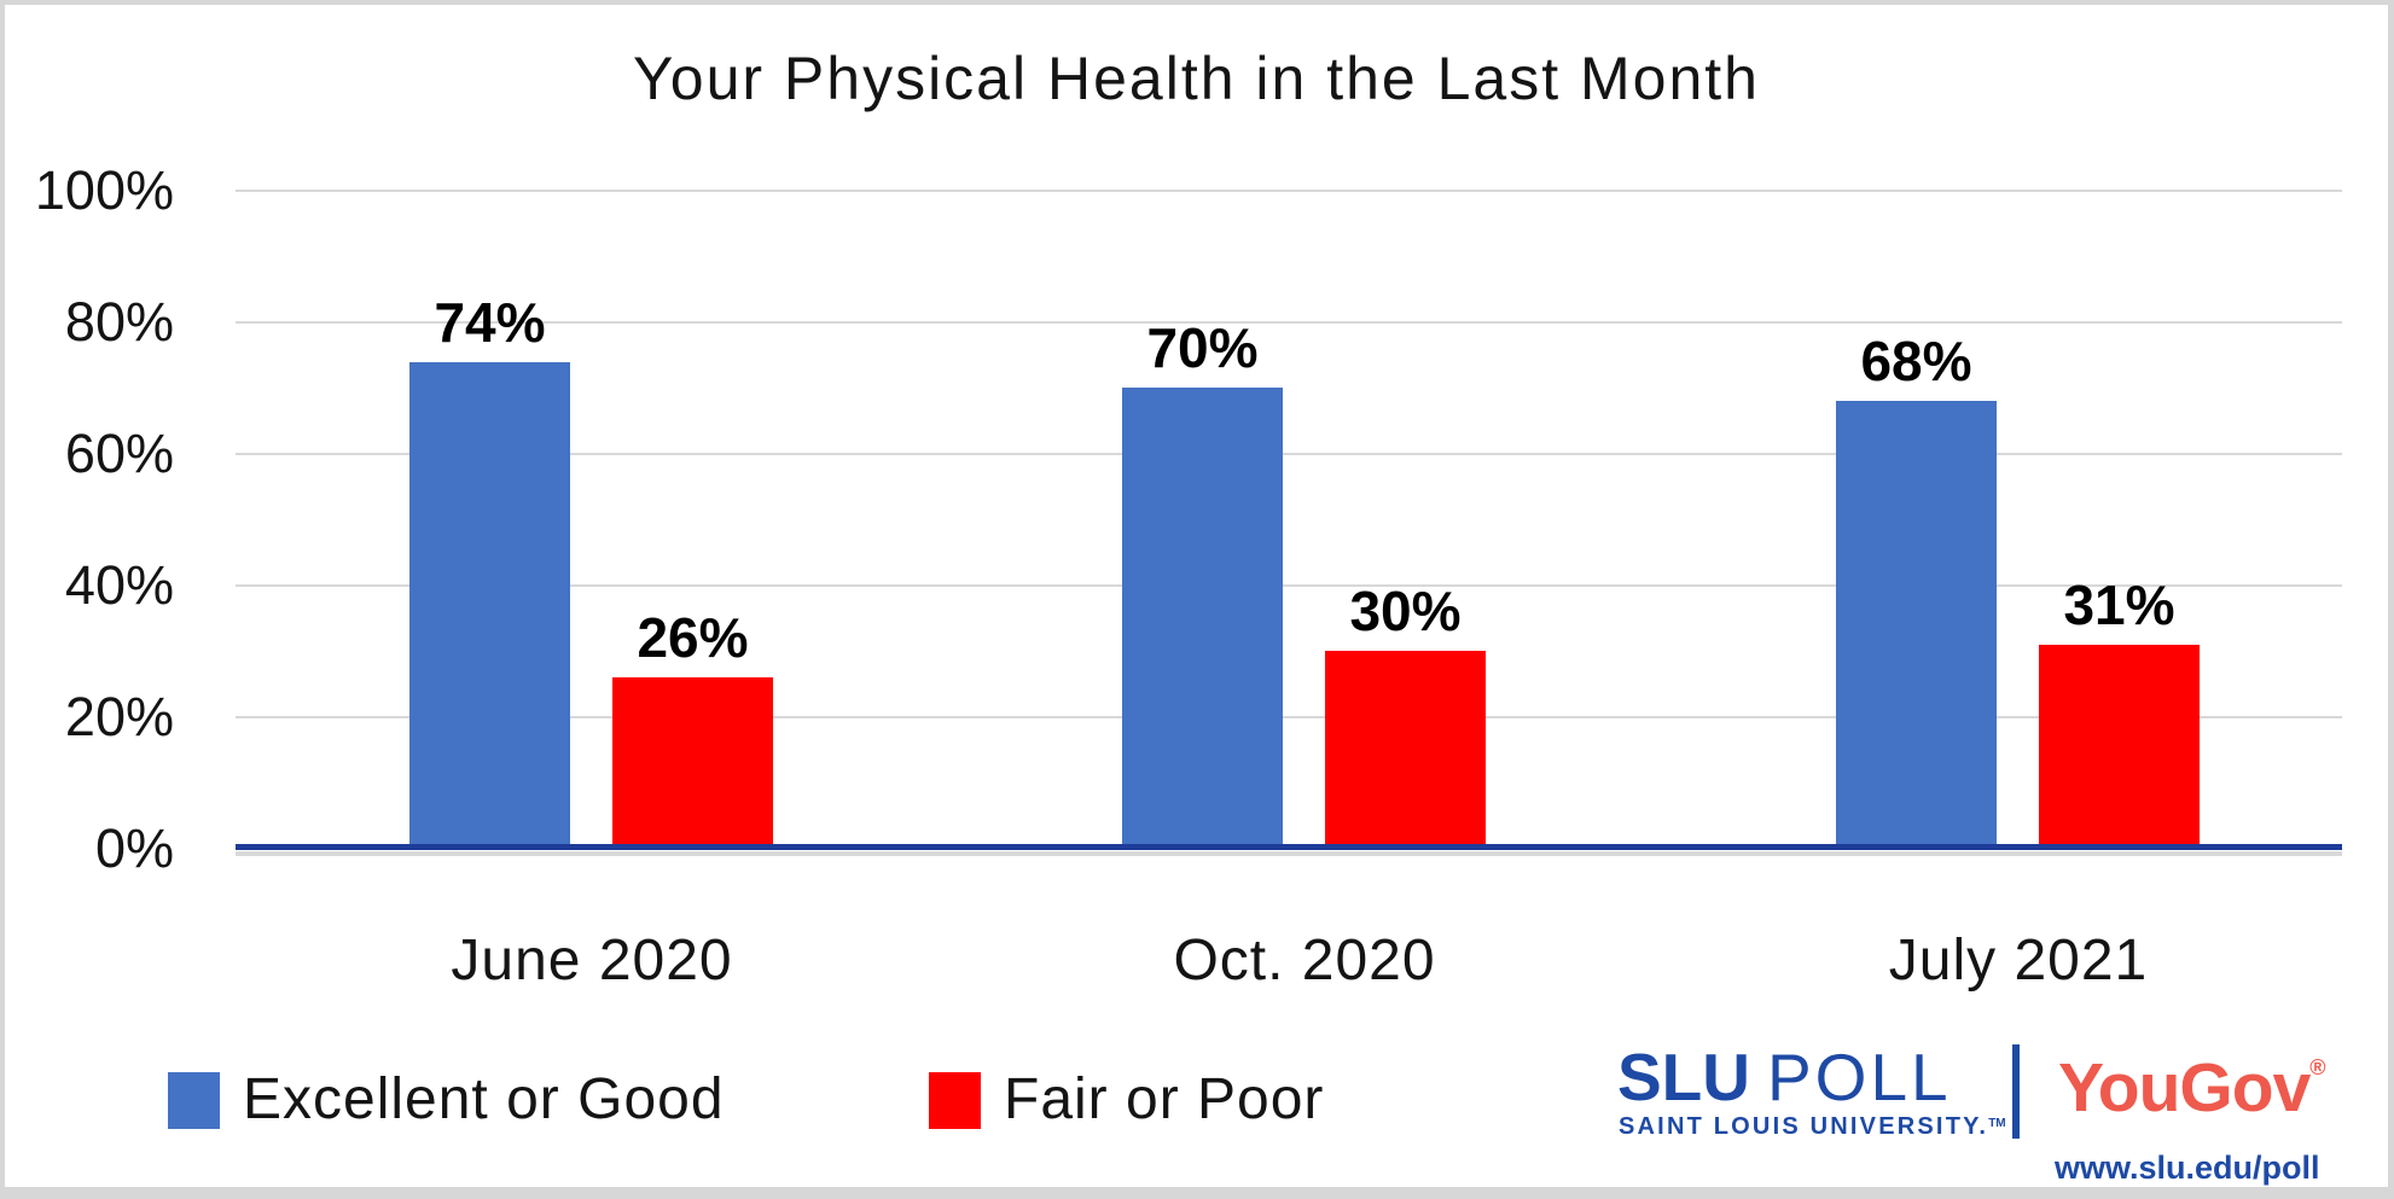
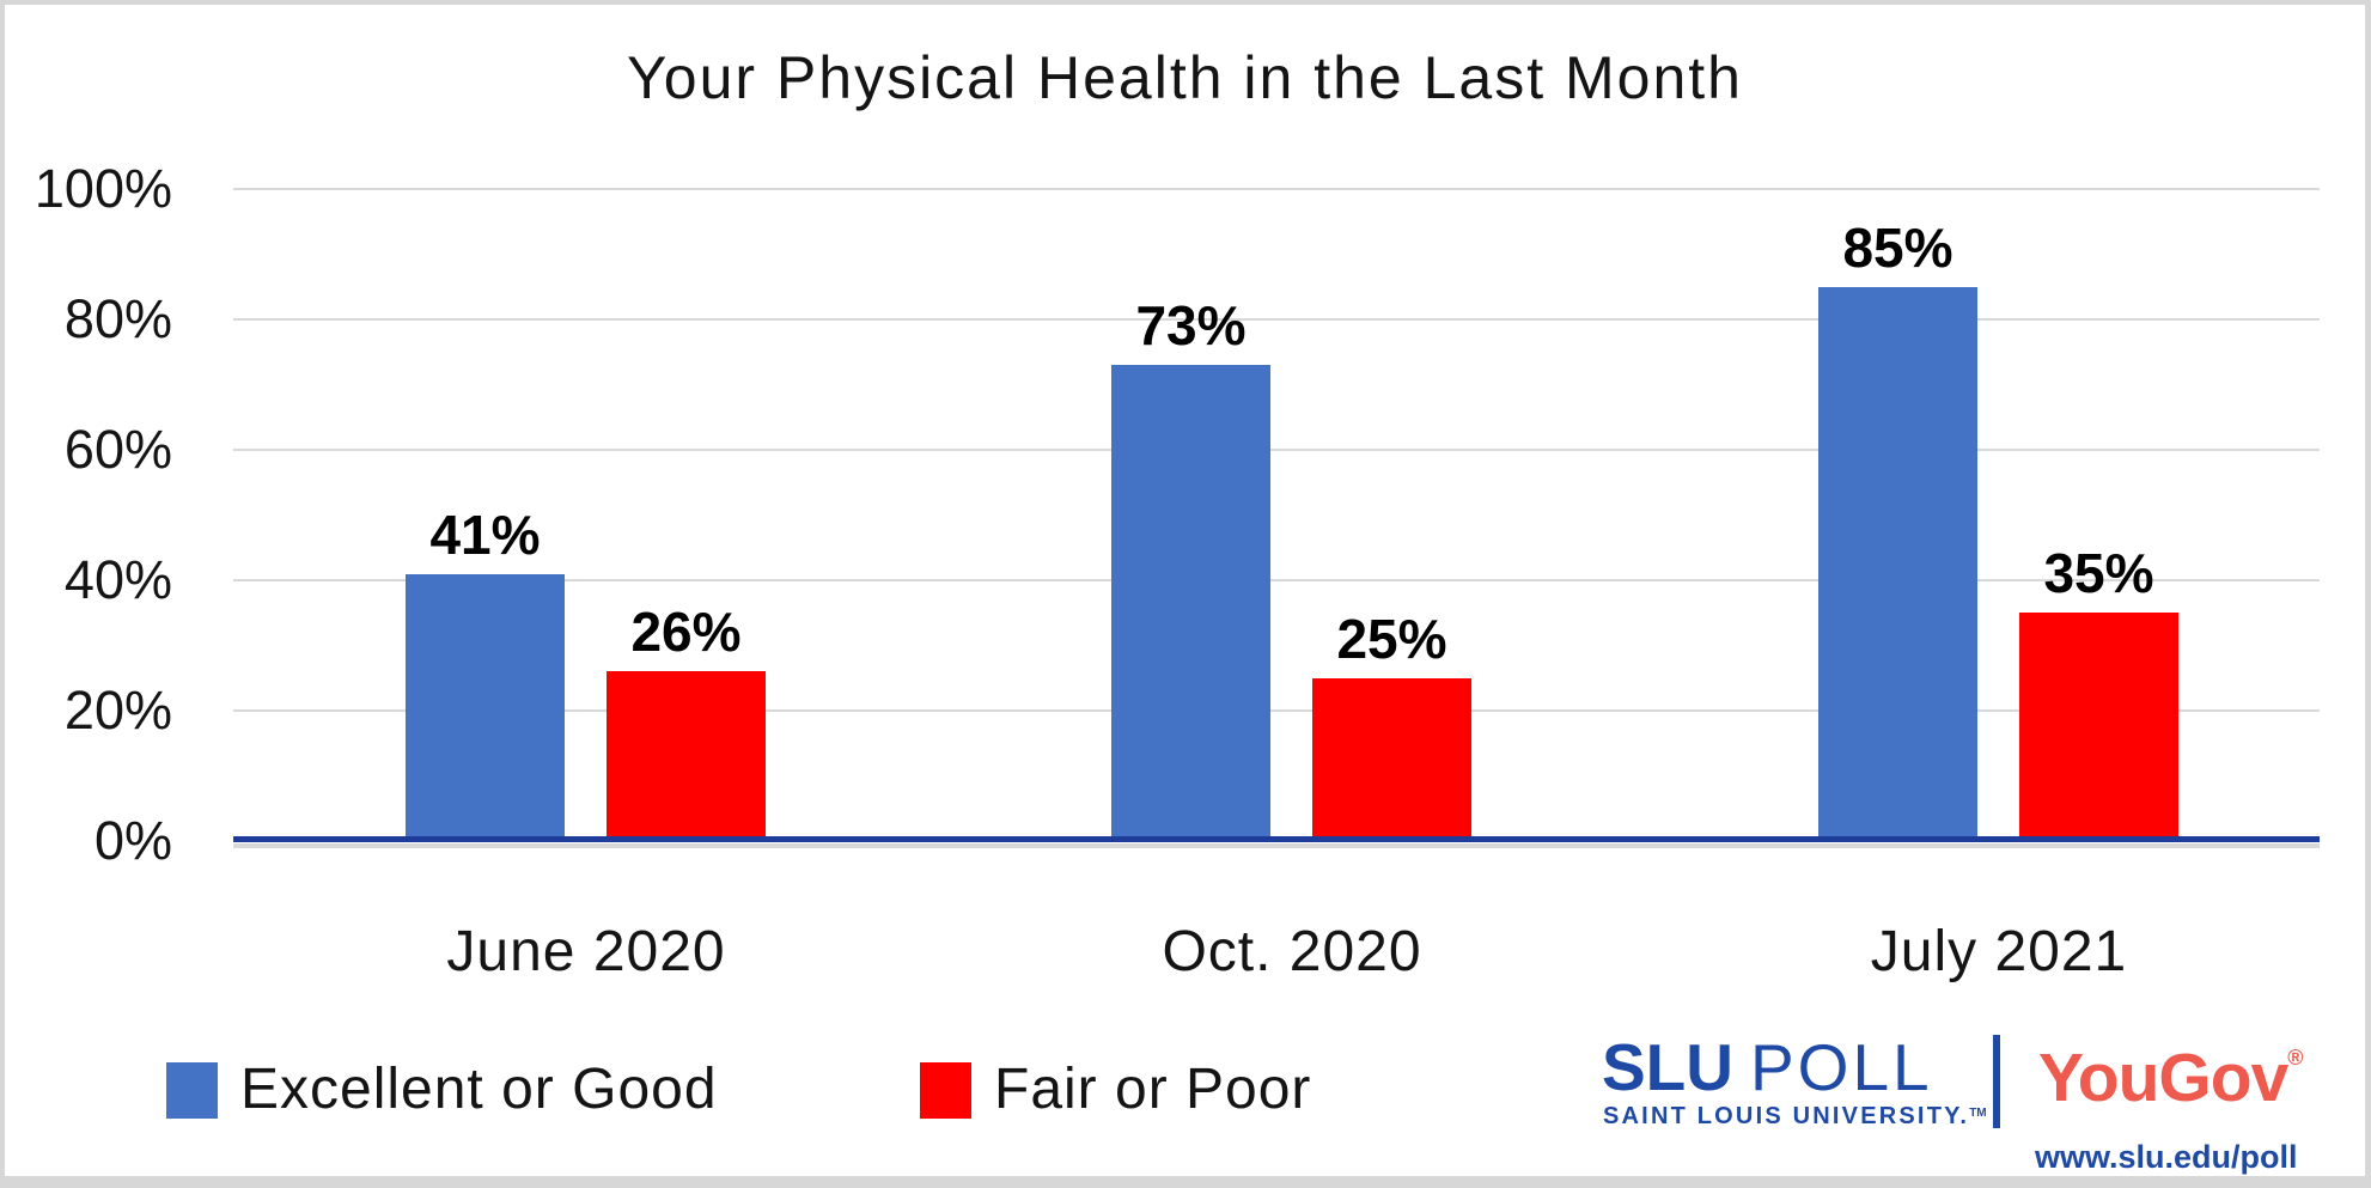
Excellent or Good/June 2020: 74% -> 41%
Excellent or Good/Oct. 2020: 70% -> 73%
Fair or Poor/Oct. 2020: 30% -> 25%
Excellent or Good/July 2021: 68% -> 85%
Fair or Poor/July 2021: 31% -> 35%
